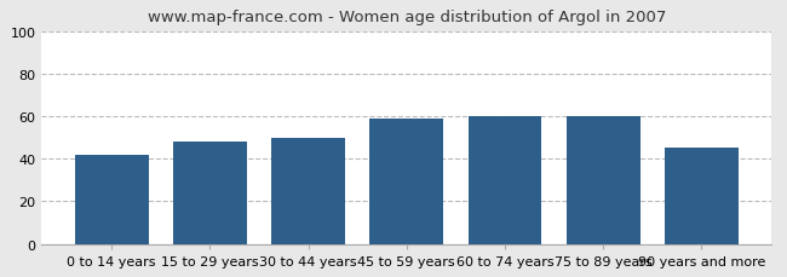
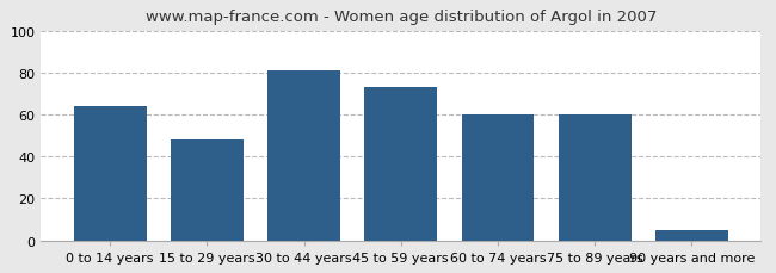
0 to 14 years: 42 -> 64
30 to 44 years: 50 -> 81
45 to 59 years: 59 -> 73
90 years and more: 45 -> 5
